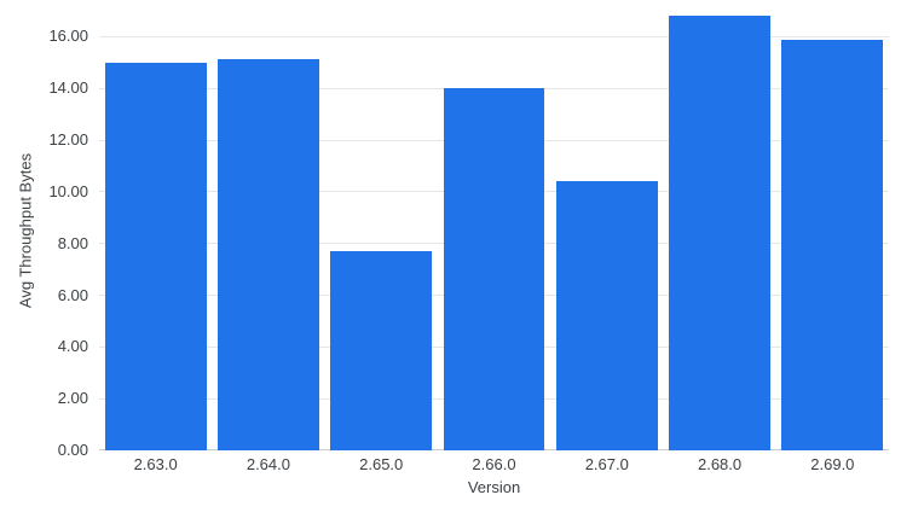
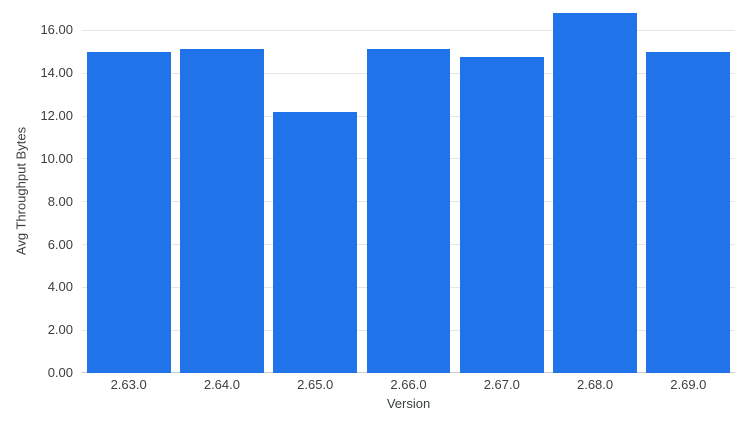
2.65.0: 7.7 -> 12.2
2.66.0: 14.0 -> 15.2
2.67.0: 10.4 -> 14.8
2.69.0: 15.9 -> 15.0
